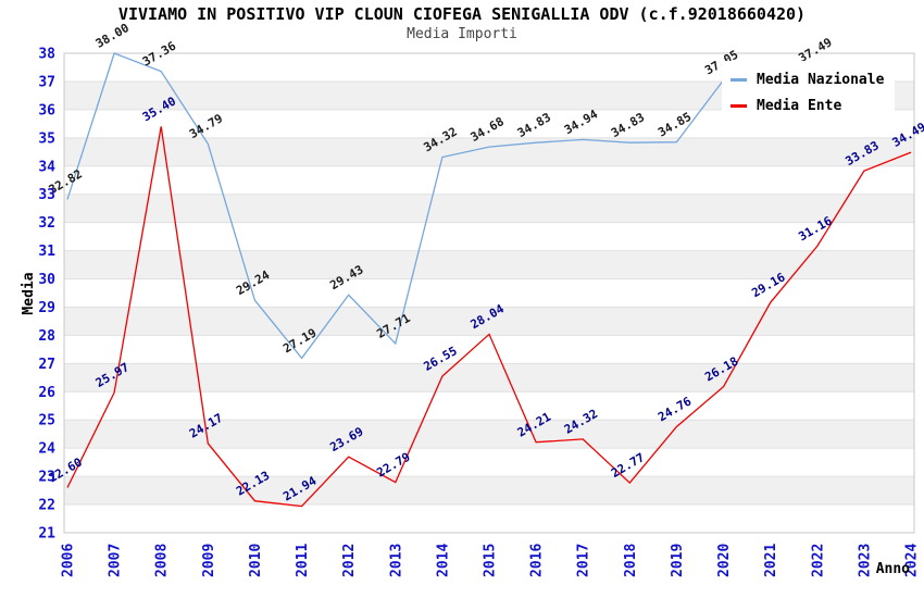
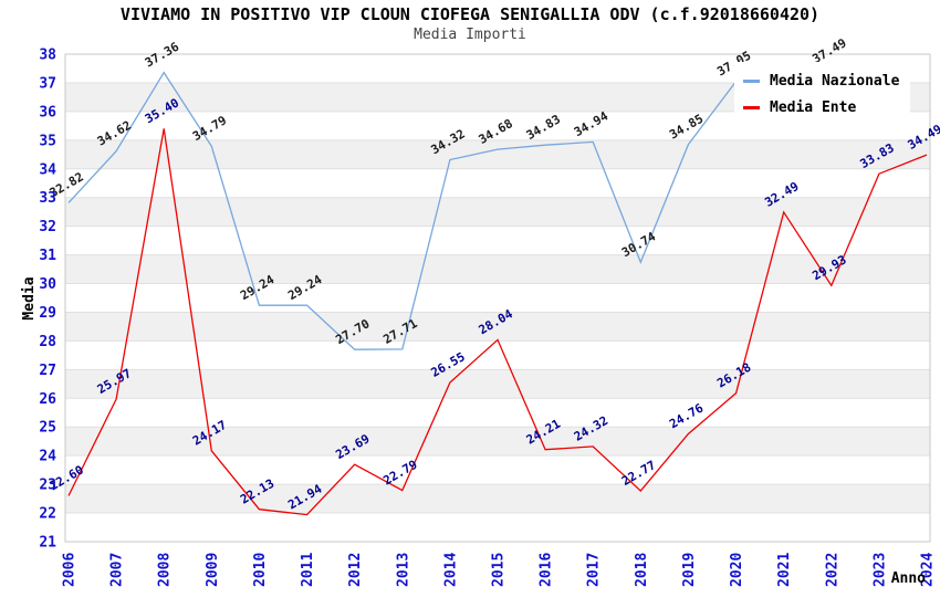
Media Nazionale/2007: 38.00 -> 34.62
Media Nazionale/2011: 27.19 -> 29.24
Media Nazionale/2012: 29.43 -> 27.70
Media Nazionale/2018: 34.83 -> 30.74
Media Ente/2021: 29.16 -> 32.49
Media Ente/2022: 31.16 -> 29.93
